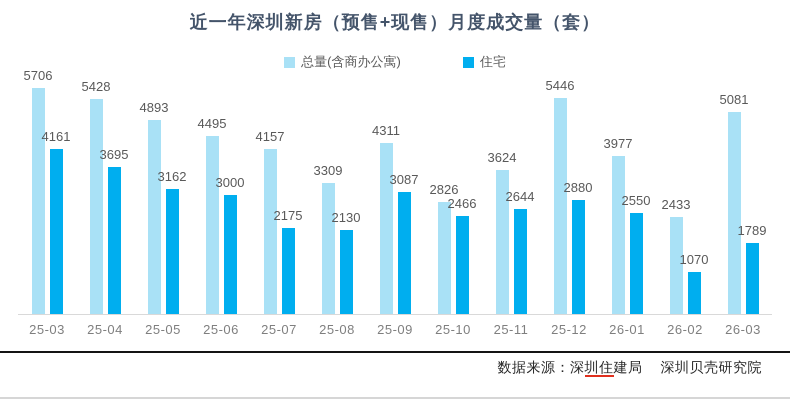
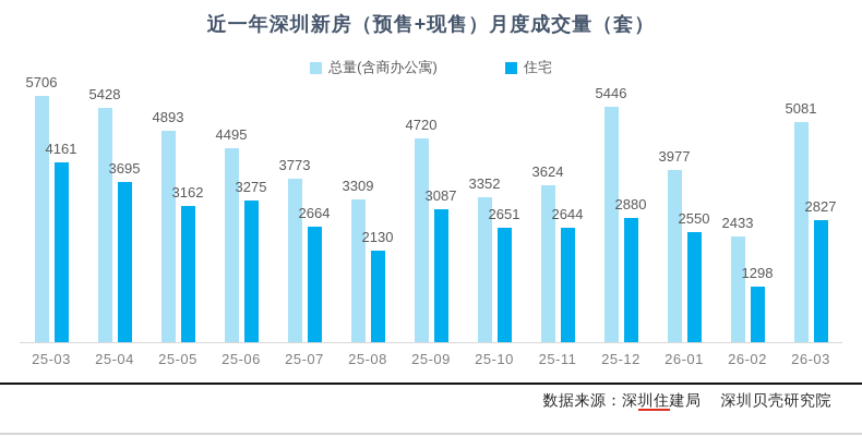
住宅/25-06: 3000 -> 3275
总量(含商办公寓)/25-07: 4157 -> 3773
住宅/25-07: 2175 -> 2664
总量(含商办公寓)/25-09: 4311 -> 4720
总量(含商办公寓)/25-10: 2826 -> 3352
住宅/25-10: 2466 -> 2651
住宅/26-02: 1070 -> 1298
住宅/26-03: 1789 -> 2827
